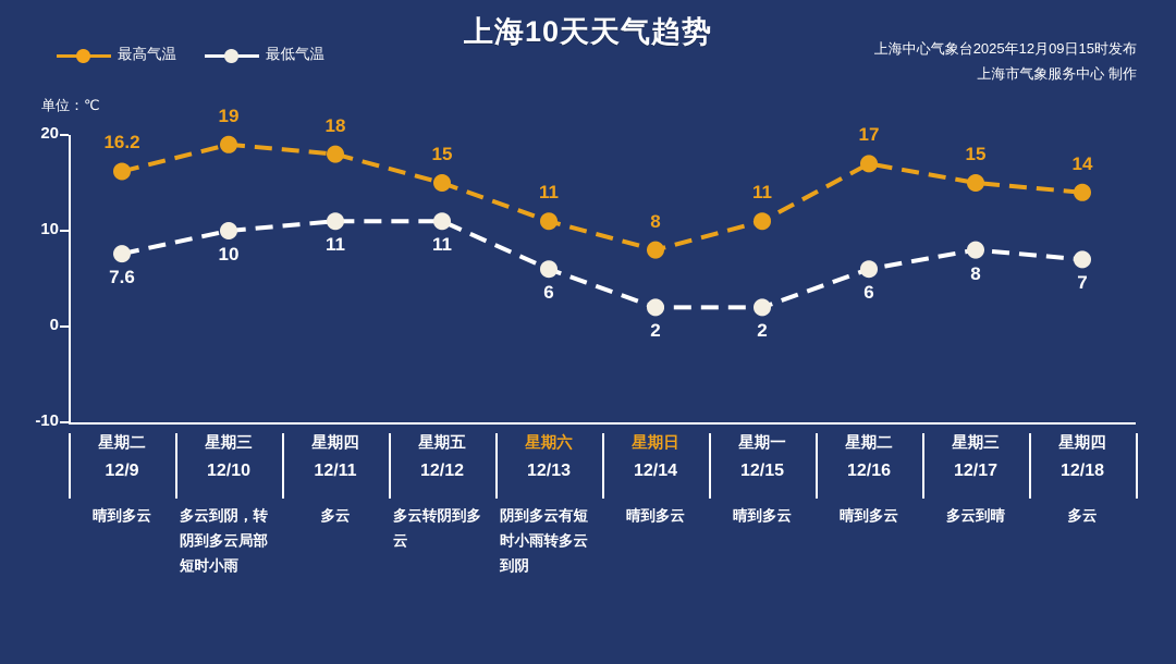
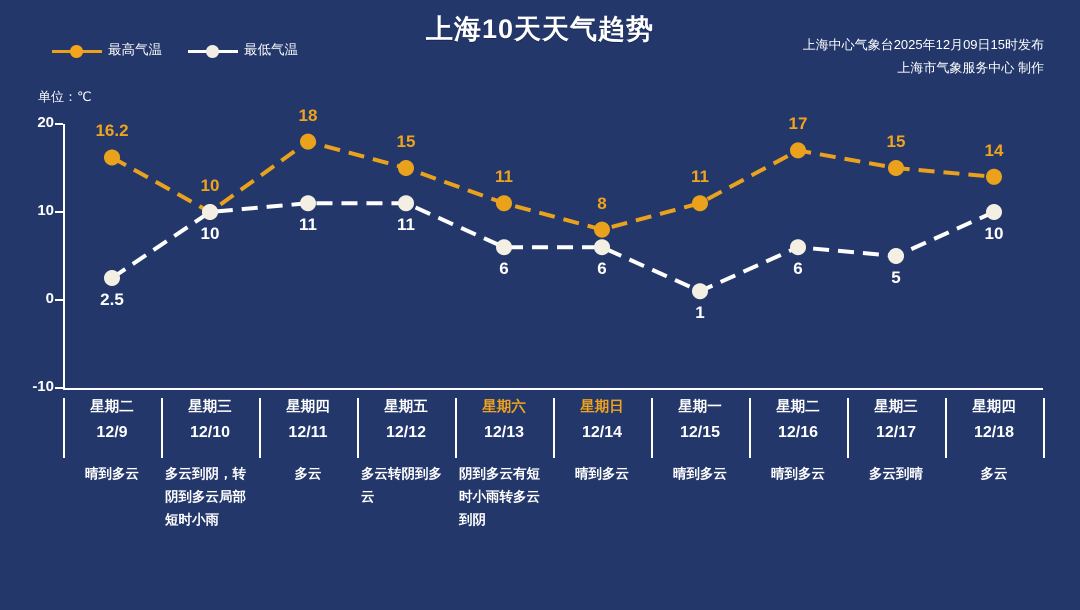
最低气温/12/9: 7.6 -> 2.5
最高气温/12/10: 19 -> 10
最低气温/12/14: 2 -> 6
最低气温/12/15: 2 -> 1
最低气温/12/17: 8 -> 5
最低气温/12/18: 7 -> 10
